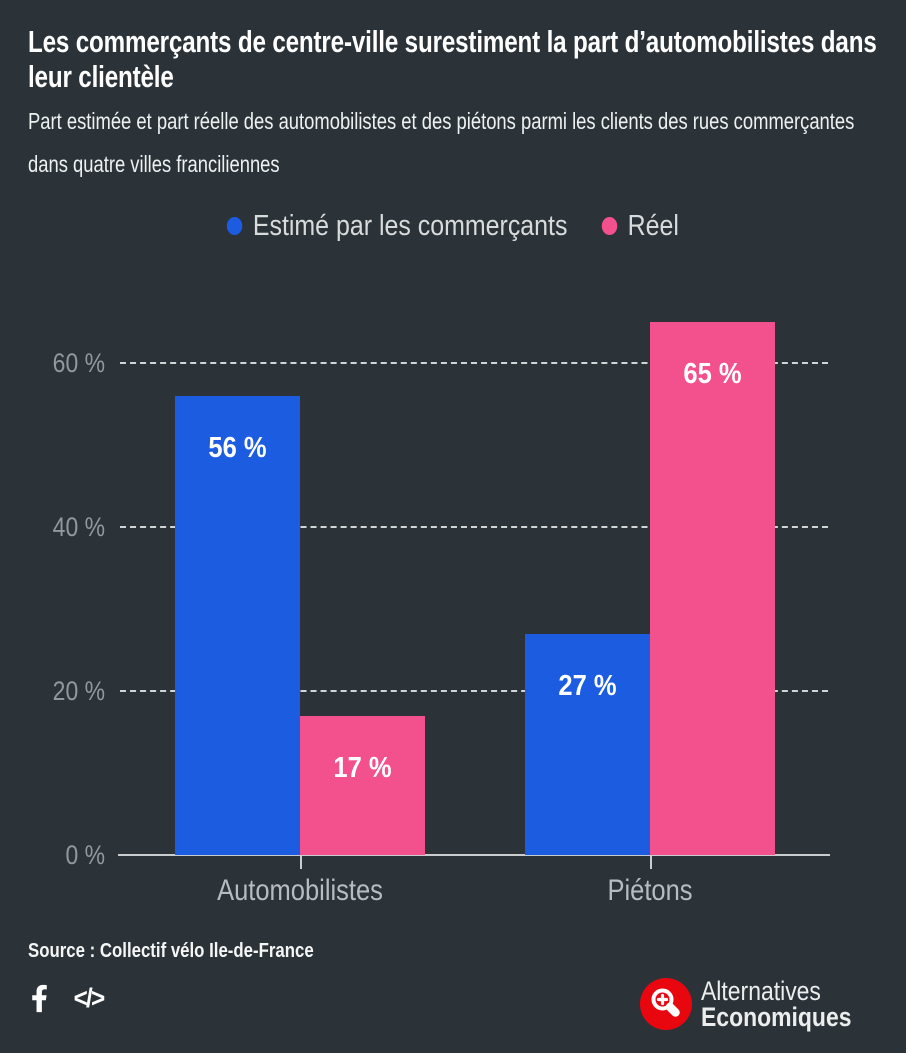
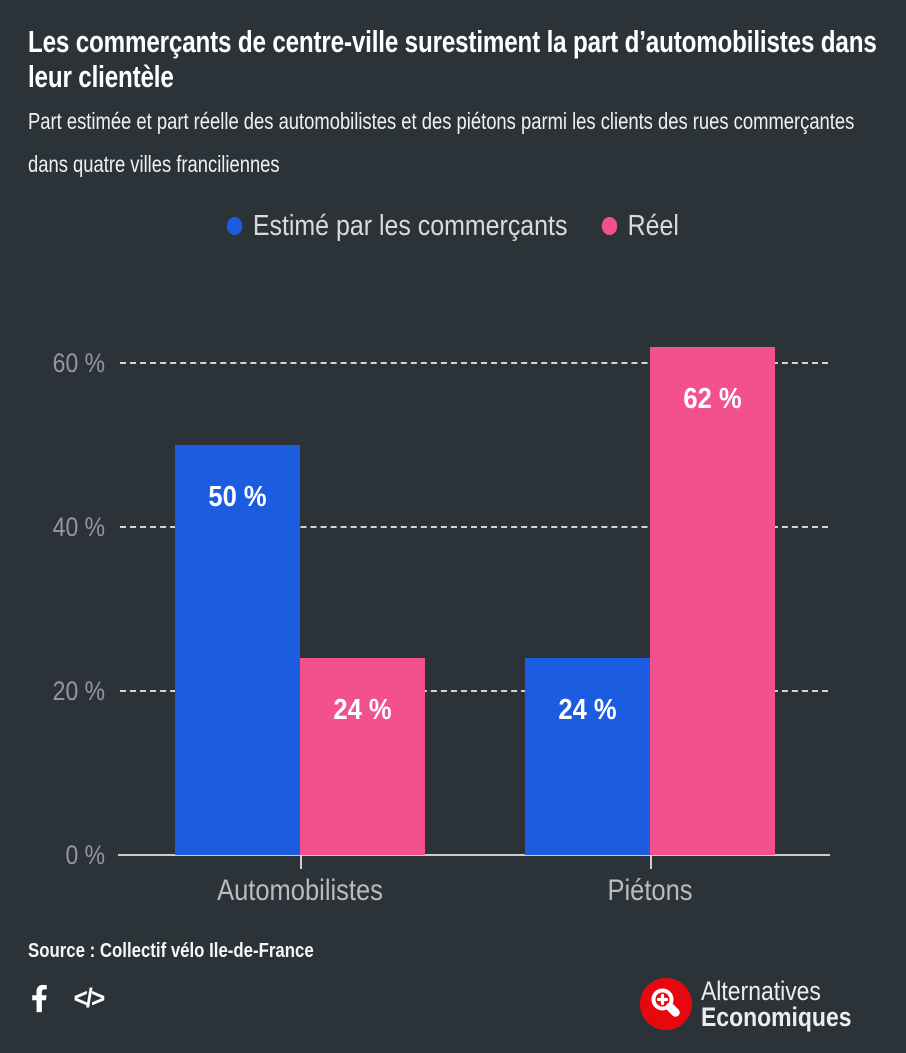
Estimé par les commerçants/Automobilistes: 56 -> 50
Réel/Automobilistes: 17 -> 24
Estimé par les commerçants/Piétons: 27 -> 24
Réel/Piétons: 65 -> 62
